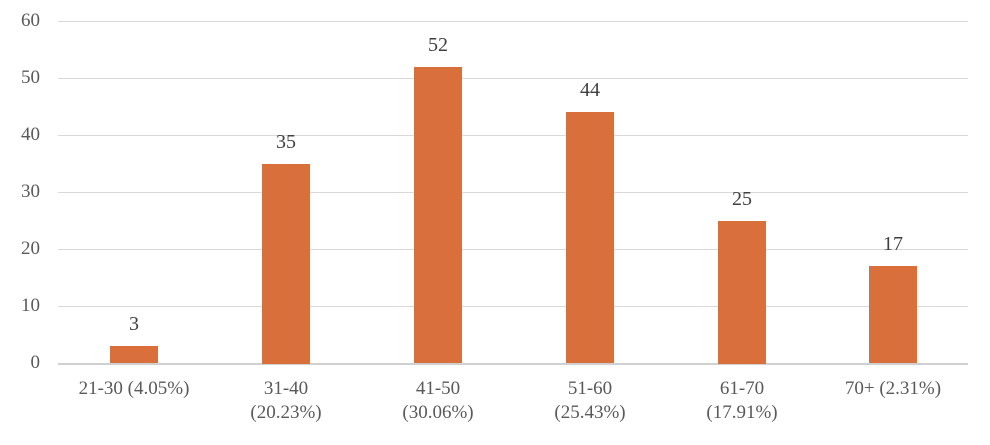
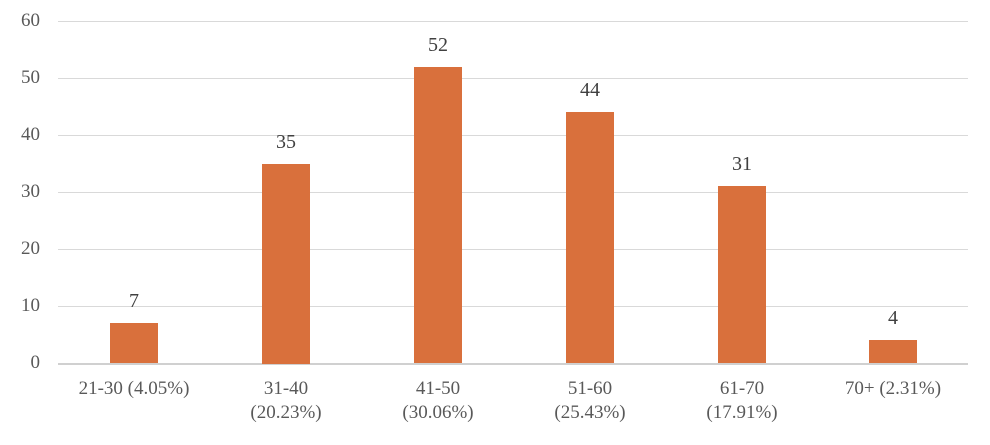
21-30 (4.05%): 3 -> 7
61-70 (17.91%): 25 -> 31
70+ (2.31%): 17 -> 4
